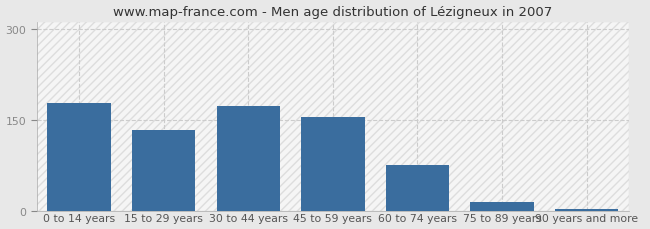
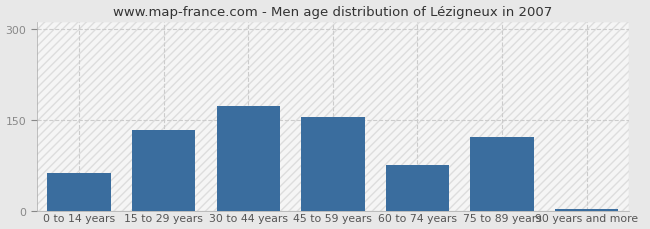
0 to 14 years: 178 -> 62
75 to 89 years: 15 -> 122
